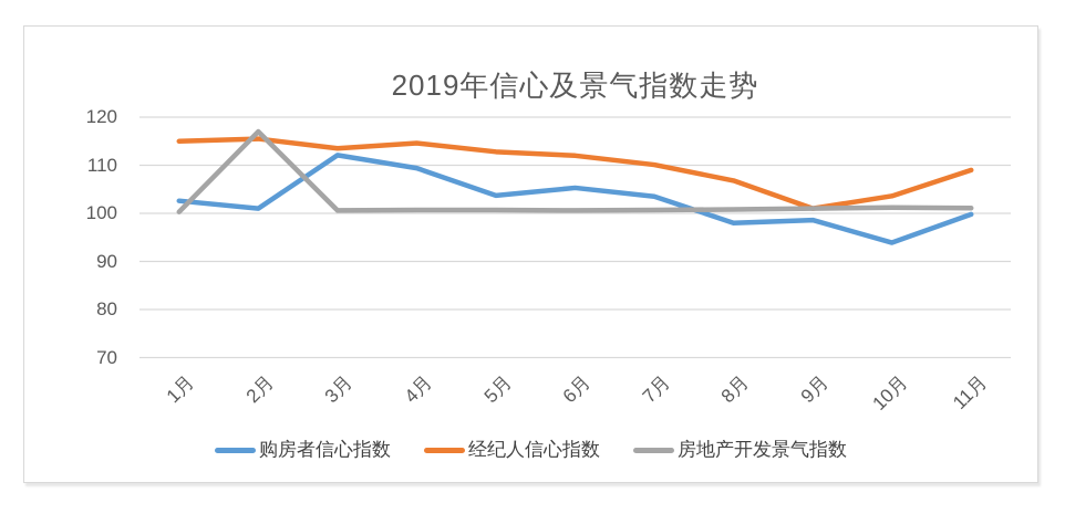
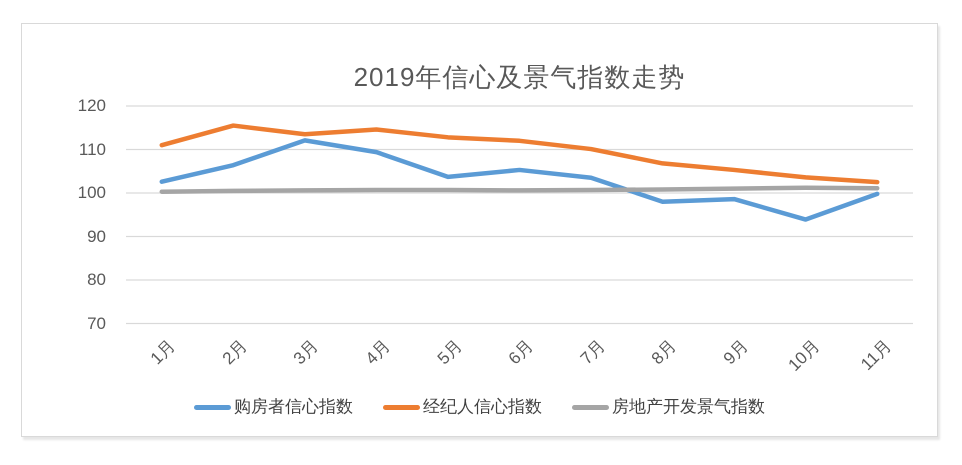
经纪人信心指数/1月: 115 -> 111
购房者信心指数/2月: 101 -> 106
房地产开发景气指数/2月: 117 -> 100
经纪人信心指数/9月: 101 -> 105
经纪人信心指数/11月: 109 -> 102
